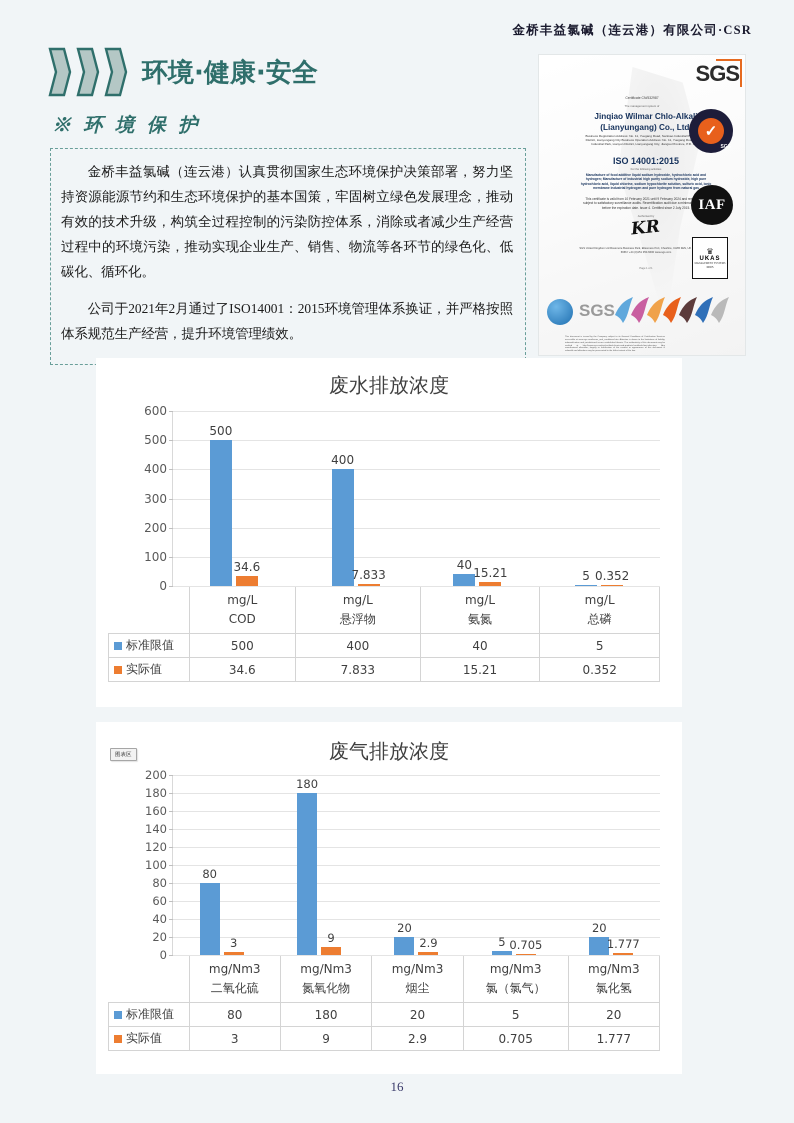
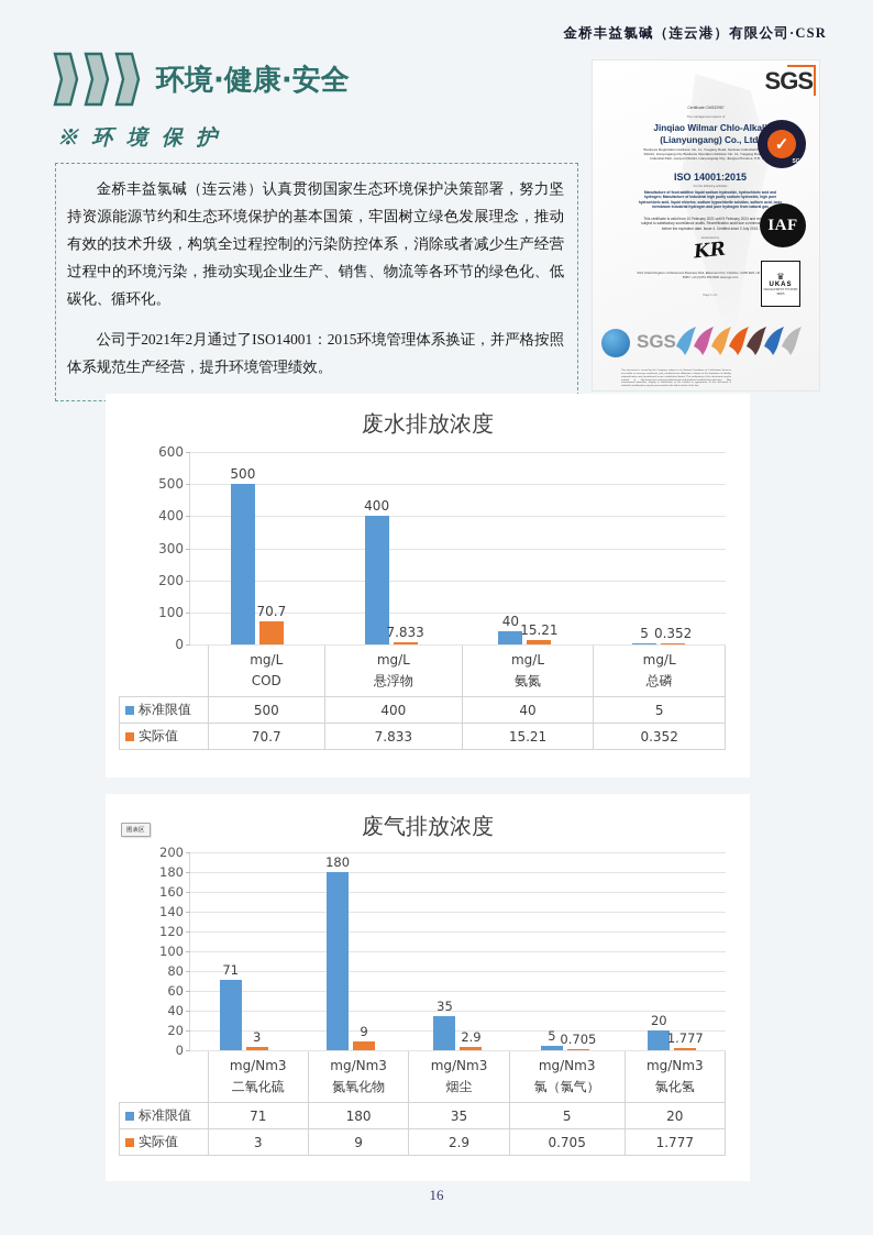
废水排放浓度/实际值/mg/L COD: 34.6 -> 70.7
废气排放浓度/标准限值/mg/Nm3 二氧化硫: 80 -> 71
废气排放浓度/标准限值/mg/Nm3 烟尘: 20 -> 35
